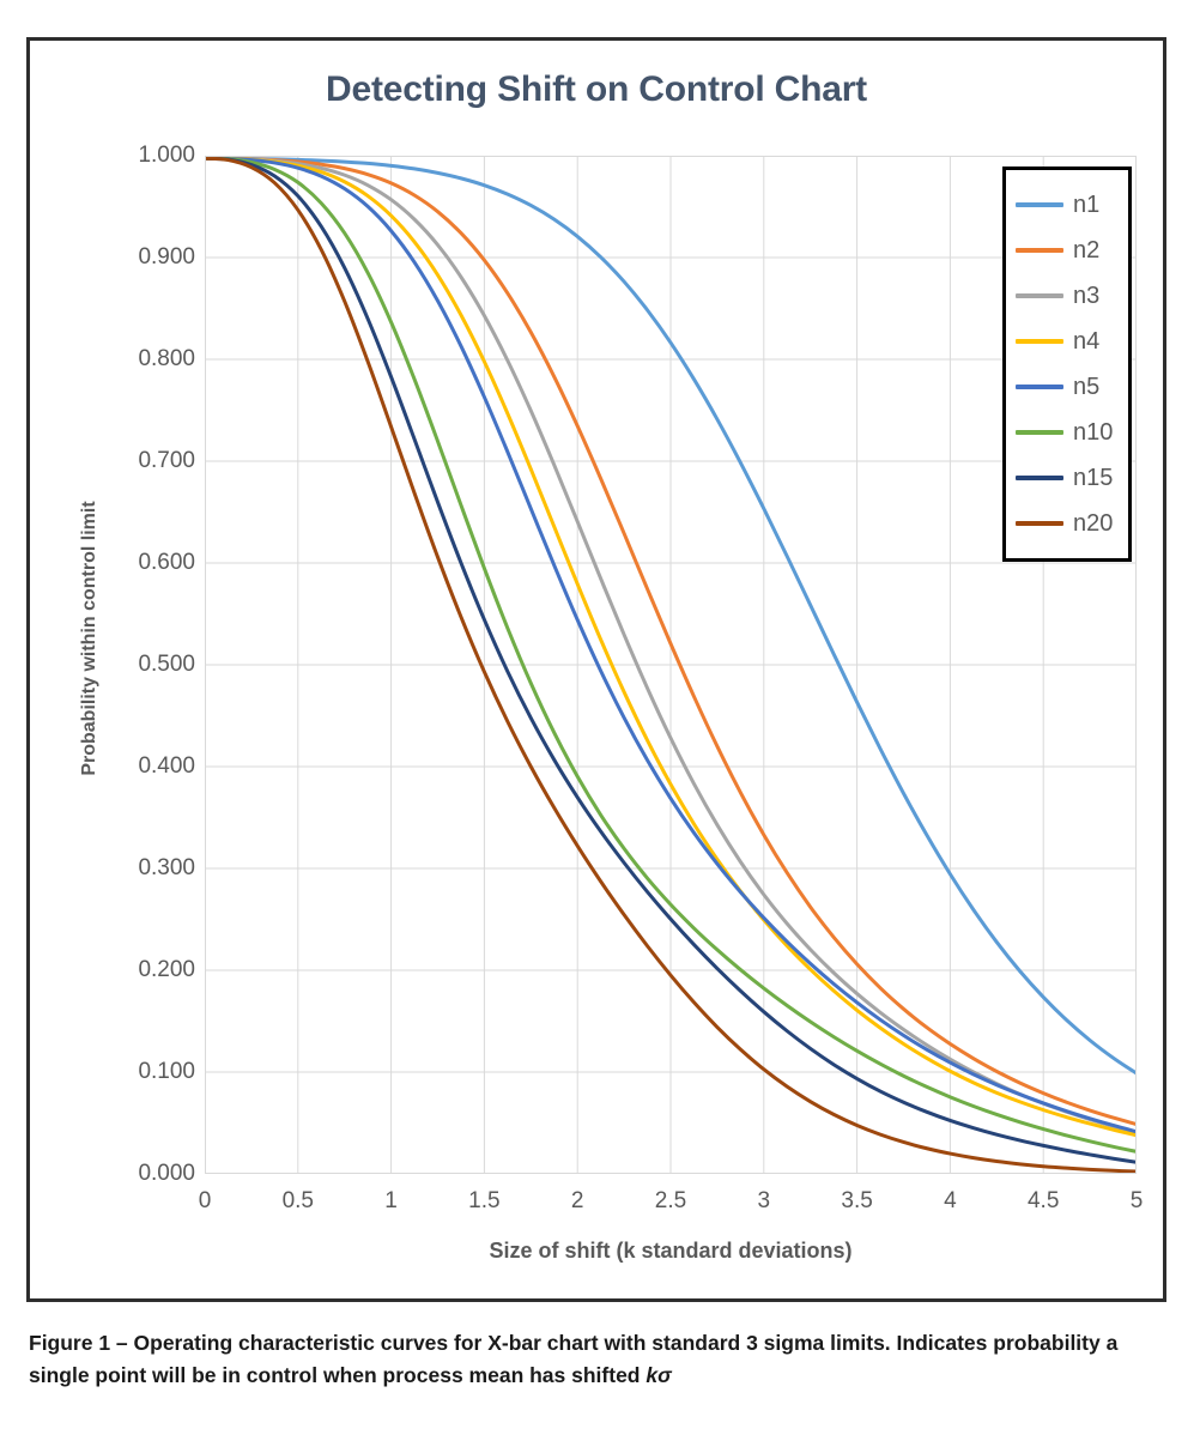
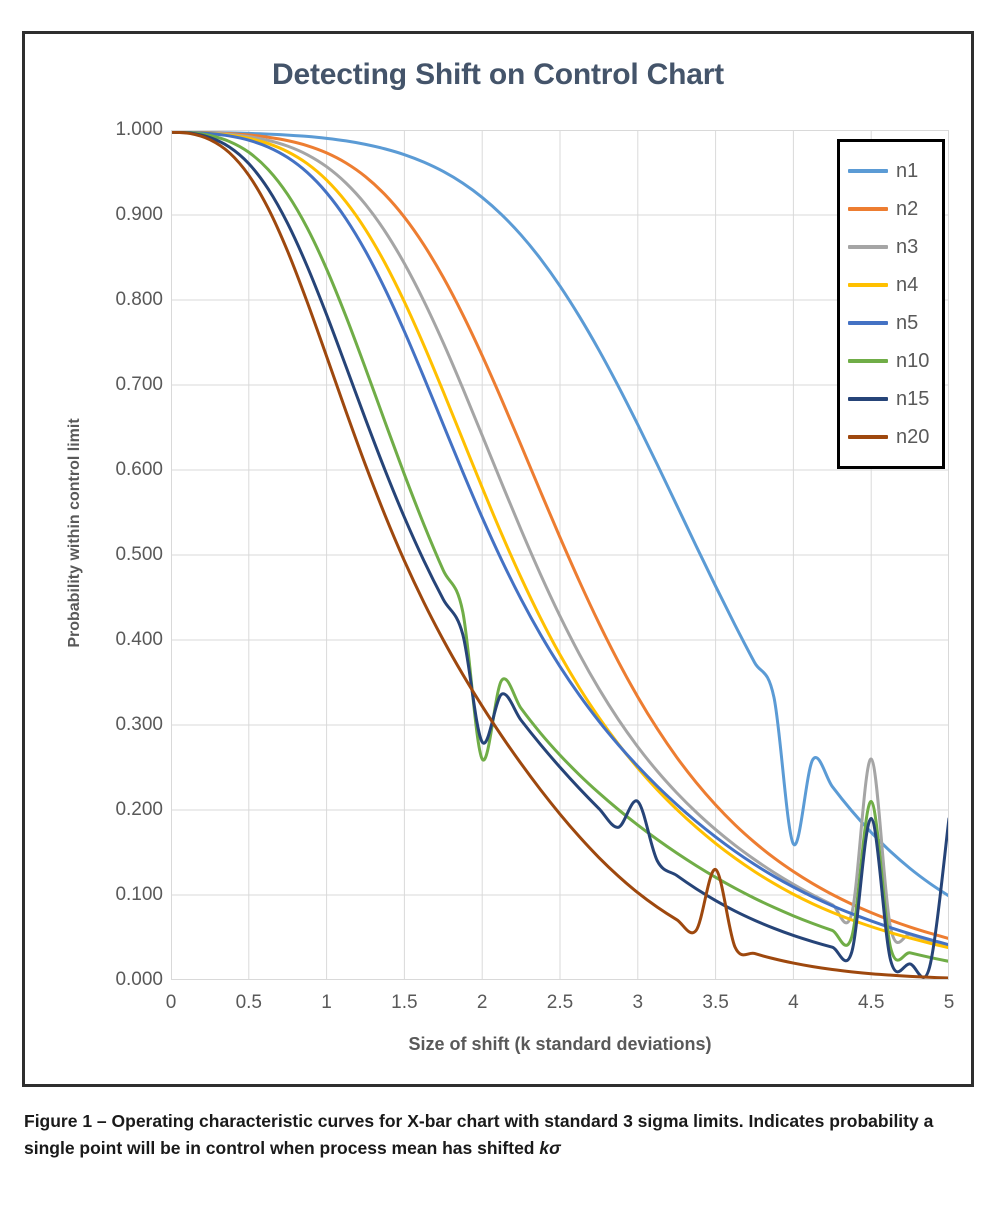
n10/2: 0.39 -> 0.26
n15/2: 0.37 -> 0.28
n15/3: 0.16 -> 0.21
n20/3.5: 0.05 -> 0.13
n1/4: 0.29 -> 0.16
n3/4.5: 0.07 -> 0.26
n10/4.5: 0.04 -> 0.21
n15/4.5: 0.03 -> 0.19
n15/5: 0.01 -> 0.19
